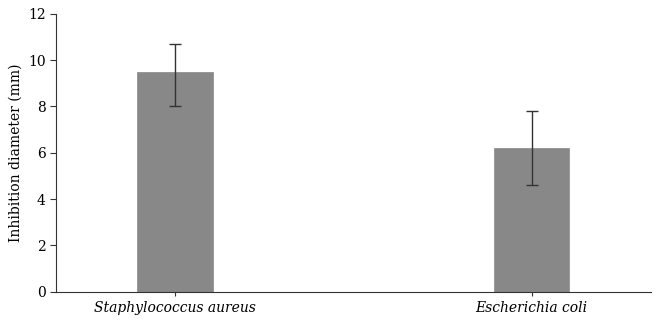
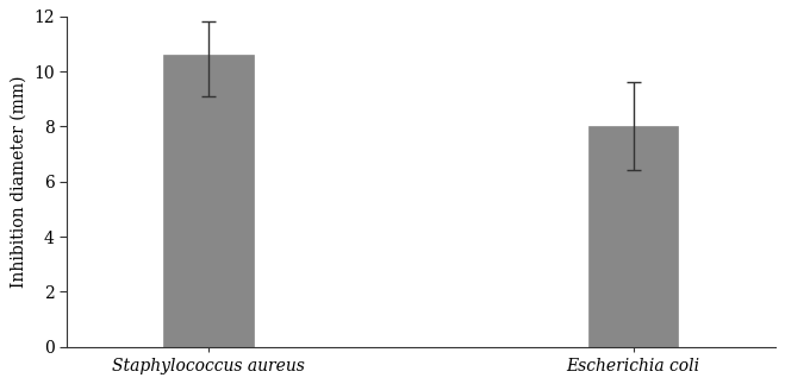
Staphylococcus aureus: 9.5 -> 10.6
Escherichia coli: 6.2 -> 8.0
